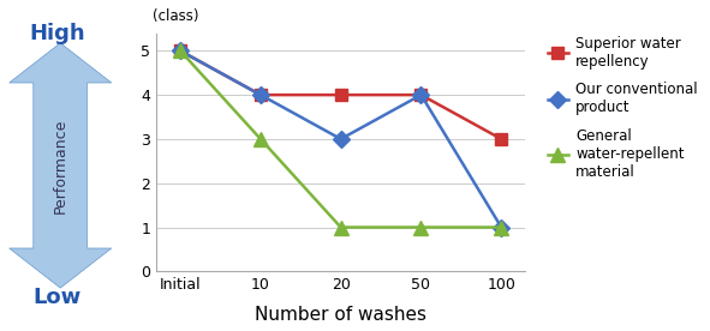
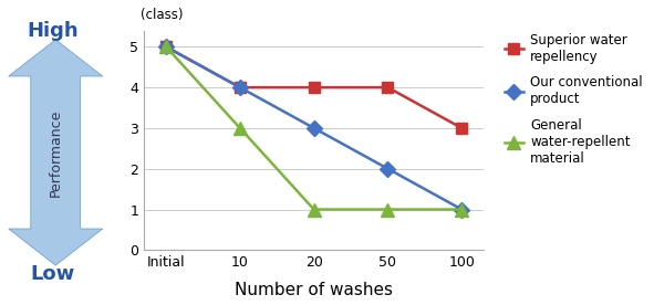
Our conventional product/50: 4 -> 2
